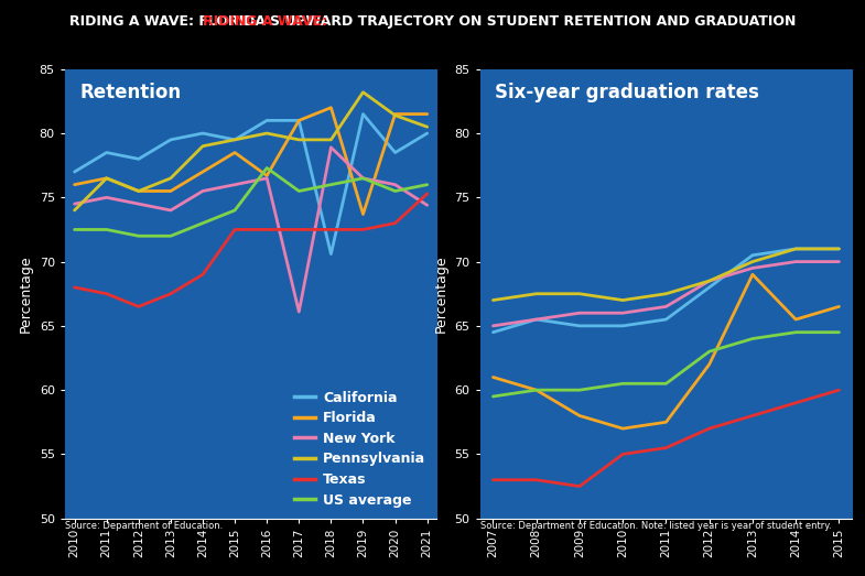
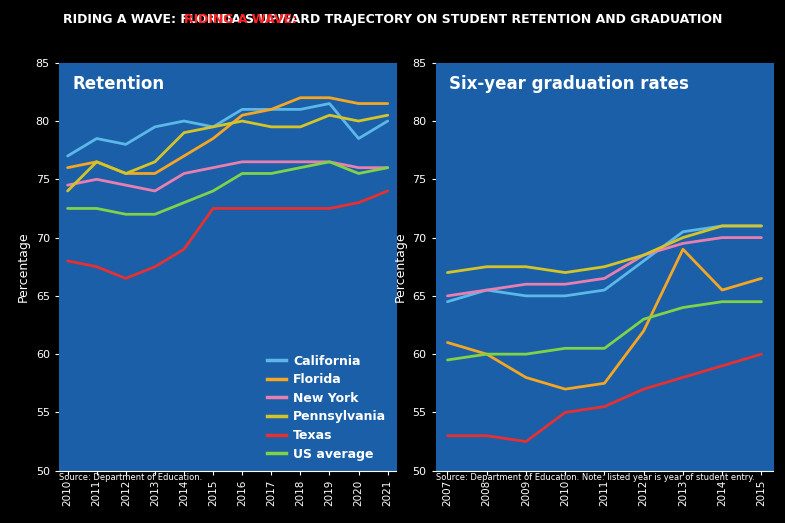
Florida/2016: 76.7 -> 80.5
US average/2016: 77.3 -> 75.5
New York/2017: 66.1 -> 76.5
California/2018: 70.6 -> 81.0
New York/2018: 78.9 -> 76.5
Florida/2019: 73.7 -> 82.0
Pennsylvania/2019: 83.2 -> 80.5
Pennsylvania/2020: 81.4 -> 80.0
New York/2021: 74.4 -> 76.0
Texas/2021: 75.3 -> 74.0
